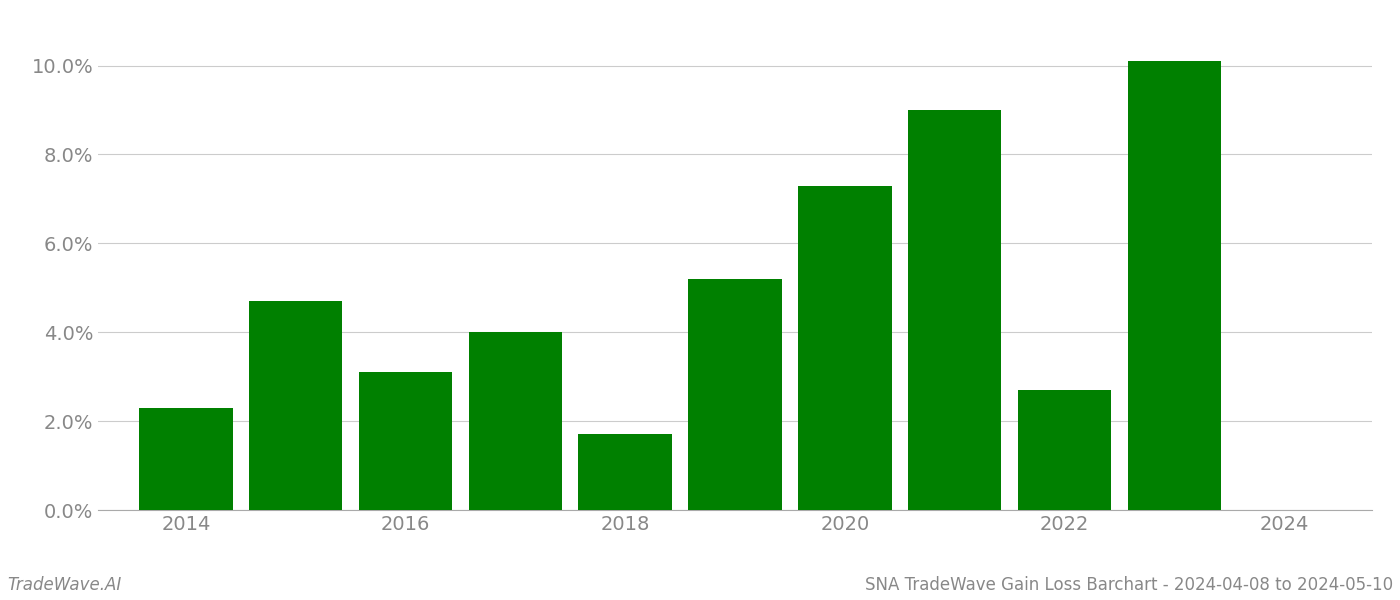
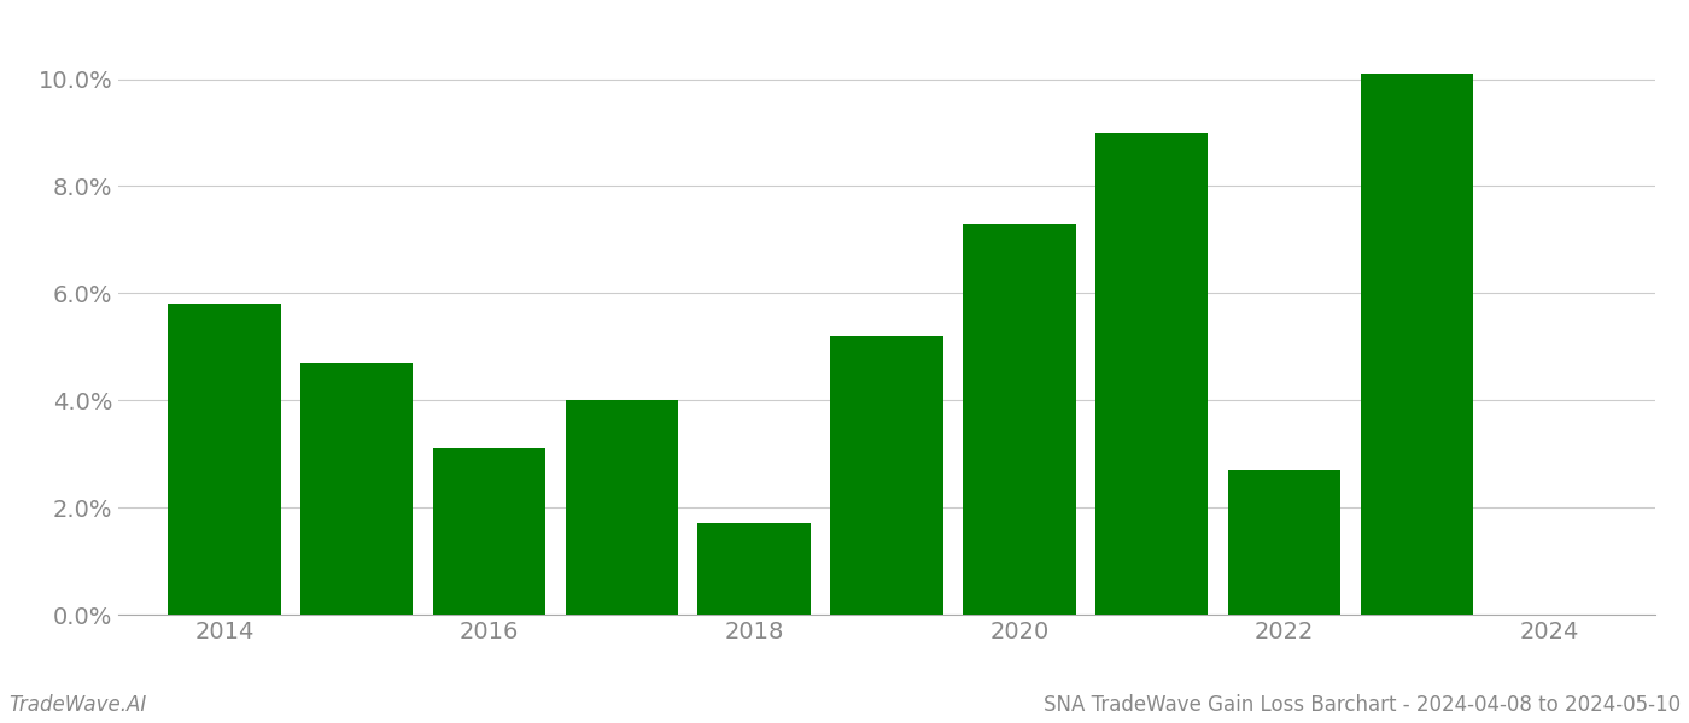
2014: 2.3% -> 5.8%
